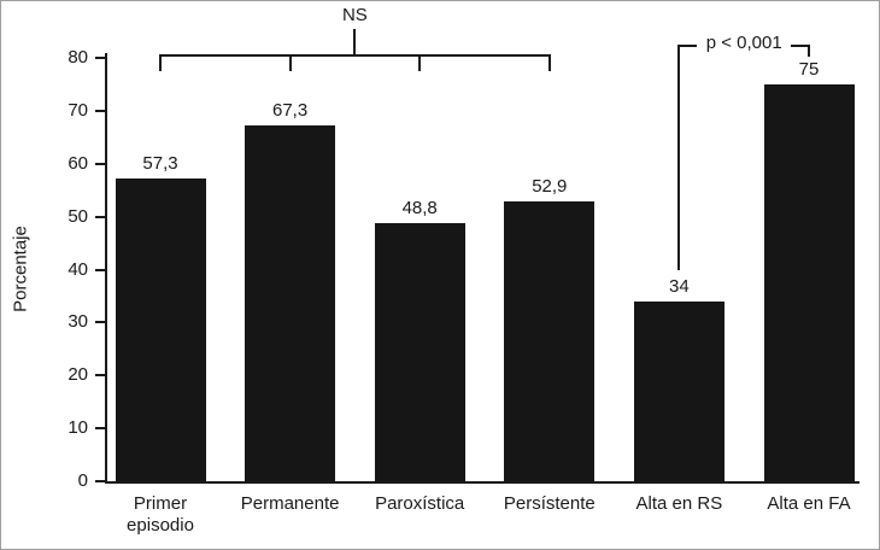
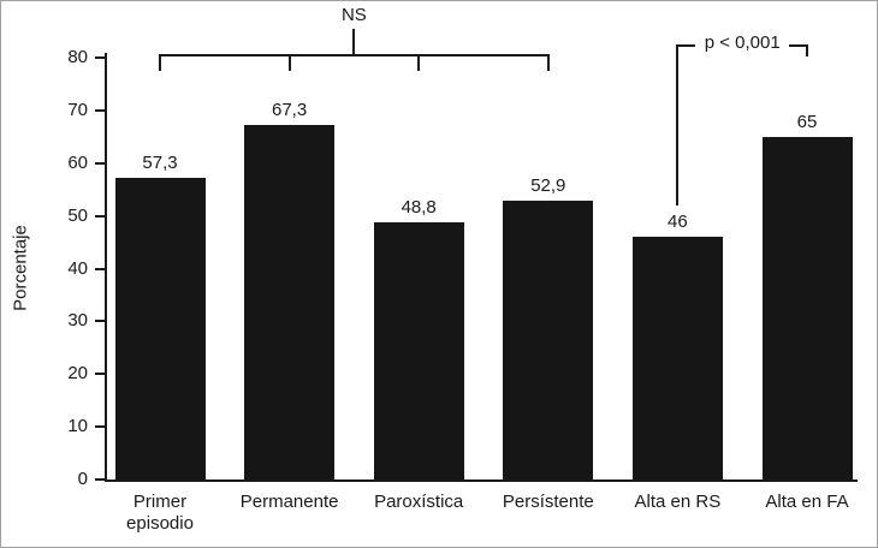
Alta en RS: 34 -> 46
Alta en FA: 75 -> 65
